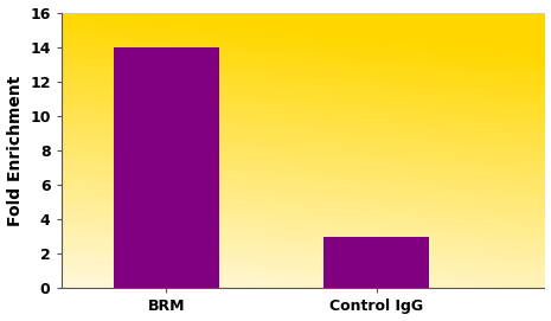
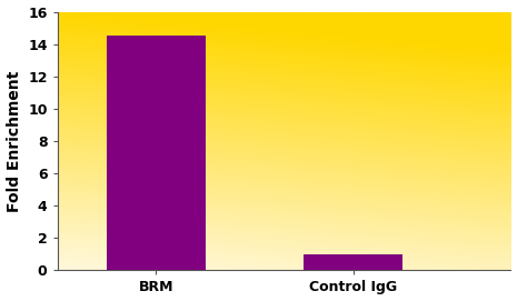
BRM: 14.0 -> 14.5
Control IgG: 3.0 -> 1.0
